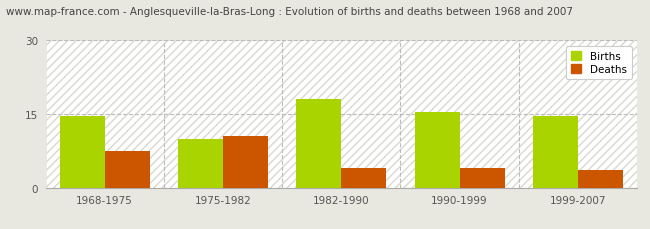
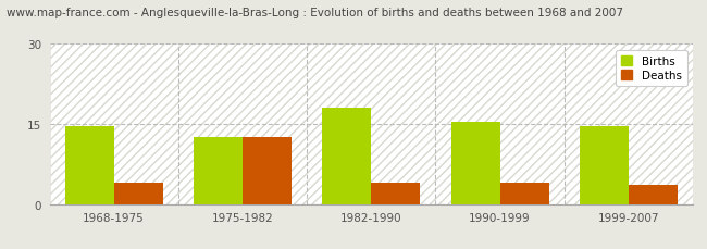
Deaths/1968-1975: 7.5 -> 4.0
Births/1975-1982: 10.0 -> 12.5
Deaths/1975-1982: 10.5 -> 12.5
